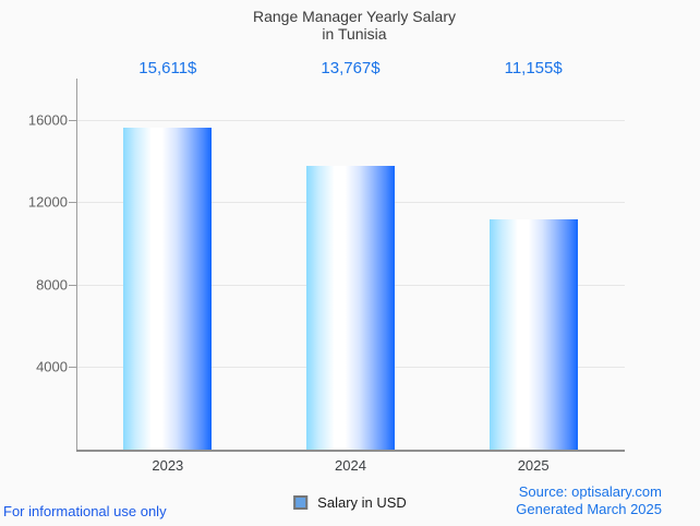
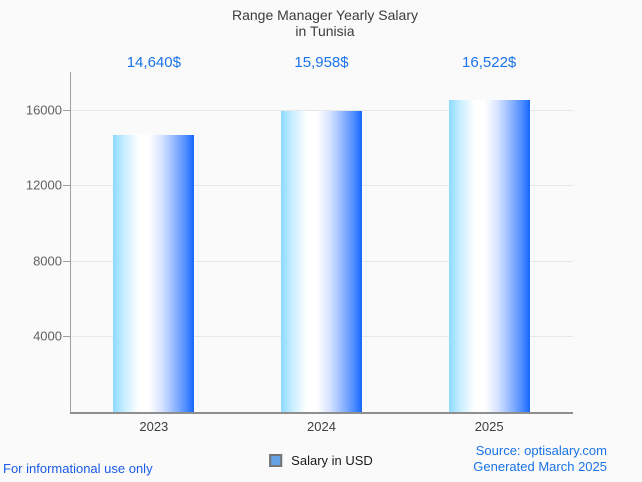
2023: 15,611 -> 14,640
2024: 13,767 -> 15,958
2025: 11,155 -> 16,522
